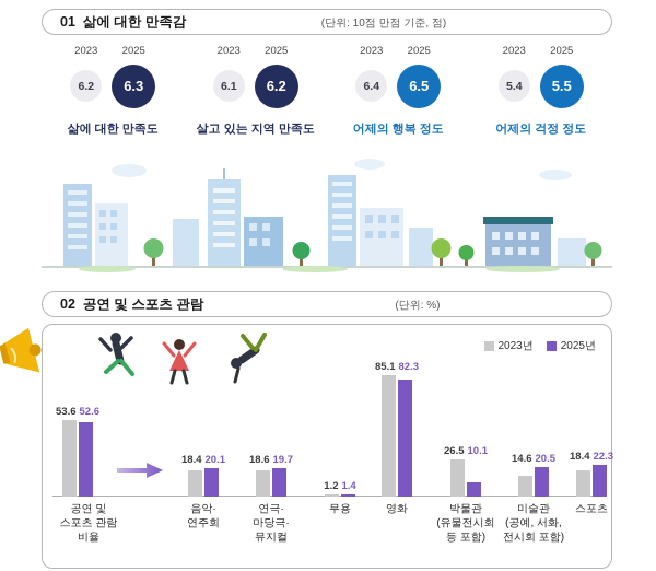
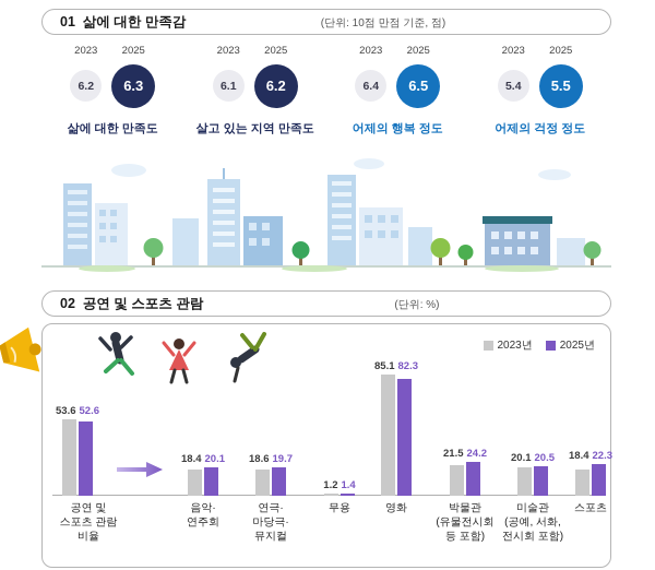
공연 및 스포츠 관람/2023년/박물관(유물전시회 등 포함): 26.5 -> 21.5
공연 및 스포츠 관람/2025년/박물관(유물전시회 등 포함): 10.1 -> 24.2
공연 및 스포츠 관람/2023년/미술관(공예, 서화, 전시회 포함): 14.6 -> 20.1
